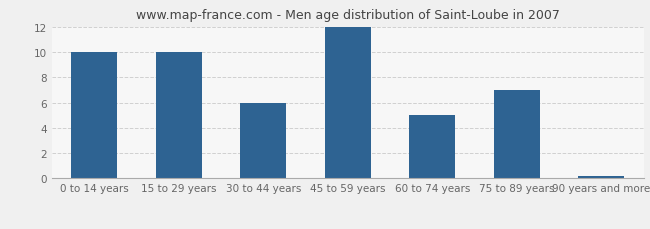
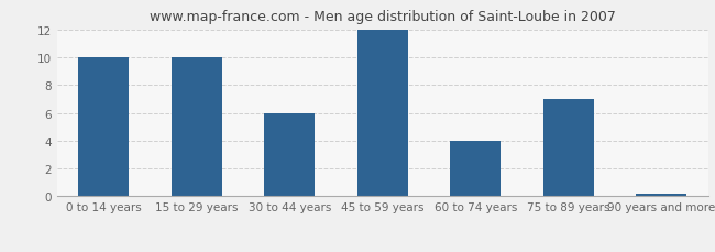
60 to 74 years: 5.0 -> 4.0
